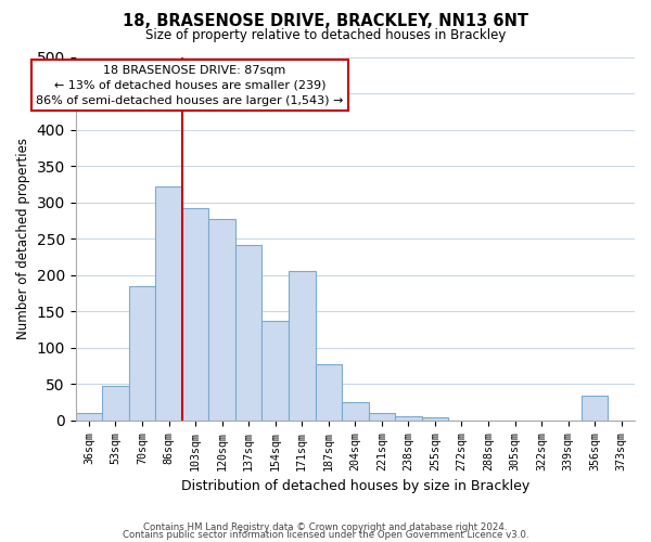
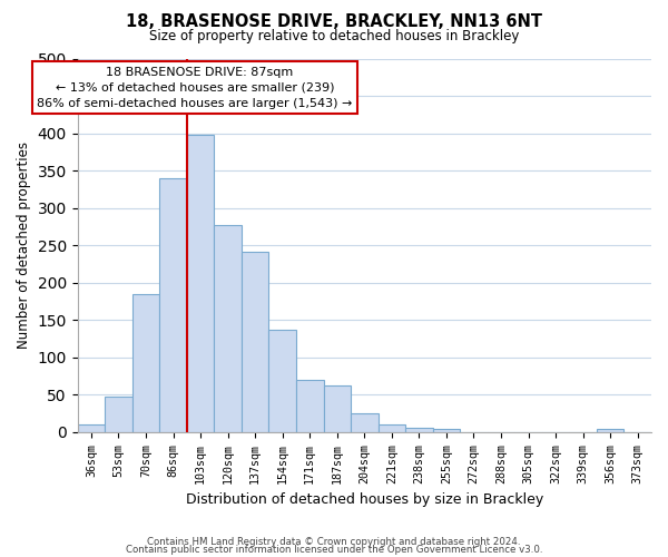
86sqm: 322 -> 340
103sqm: 292 -> 398
171sqm: 206 -> 70
187sqm: 78 -> 62
356sqm: 34 -> 4
